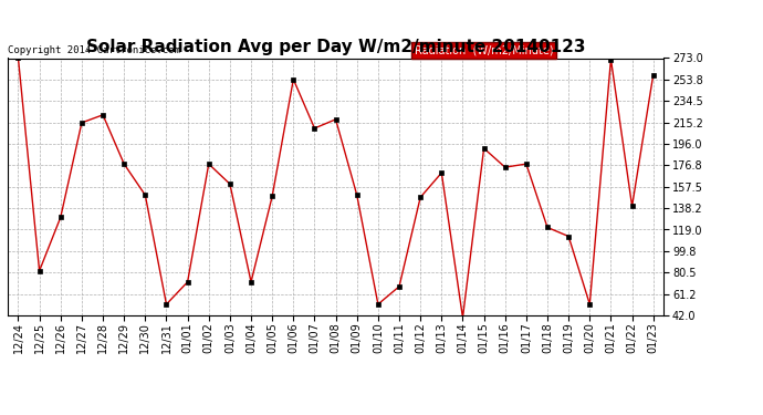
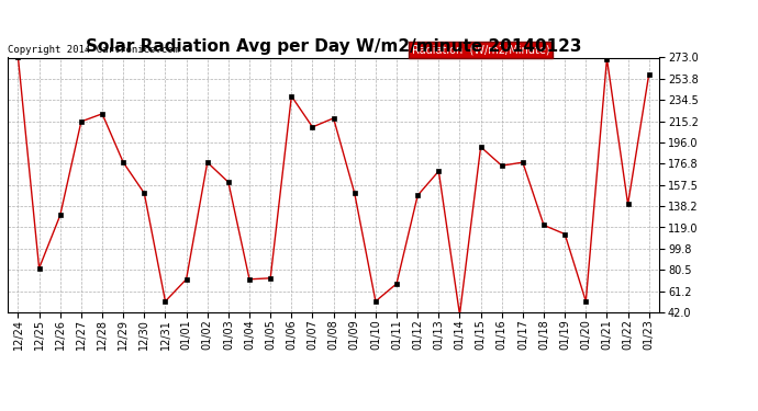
01/05: 149 -> 73
01/06: 254 -> 238
